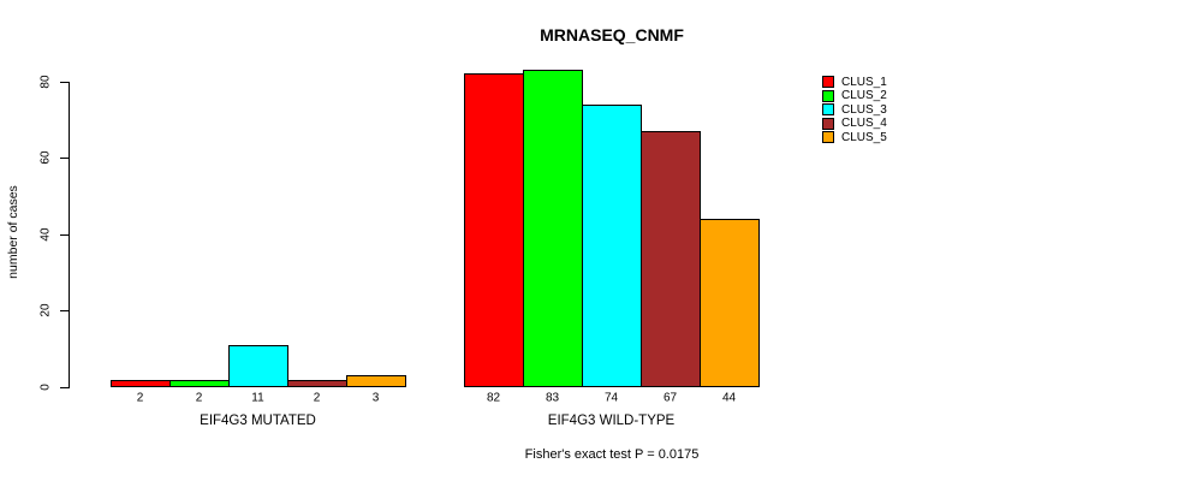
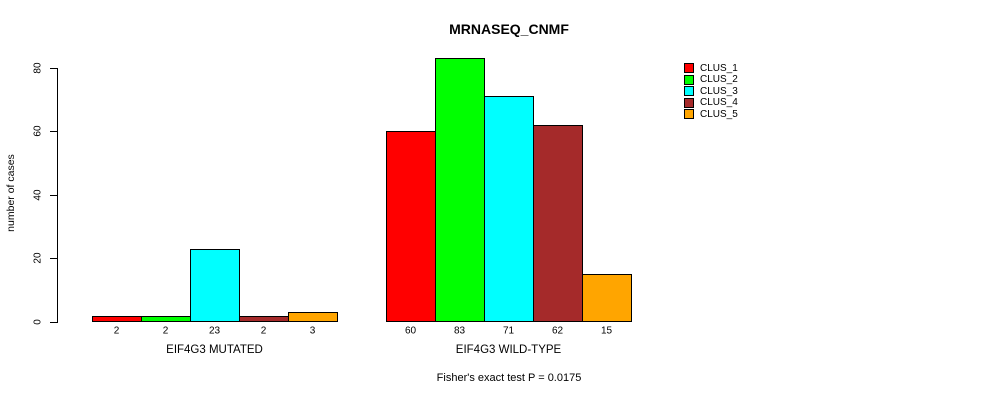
CLUS_3/EIF4G3 MUTATED: 11 -> 23
CLUS_1/EIF4G3 WILD-TYPE: 82 -> 60
CLUS_3/EIF4G3 WILD-TYPE: 74 -> 71
CLUS_4/EIF4G3 WILD-TYPE: 67 -> 62
CLUS_5/EIF4G3 WILD-TYPE: 44 -> 15
